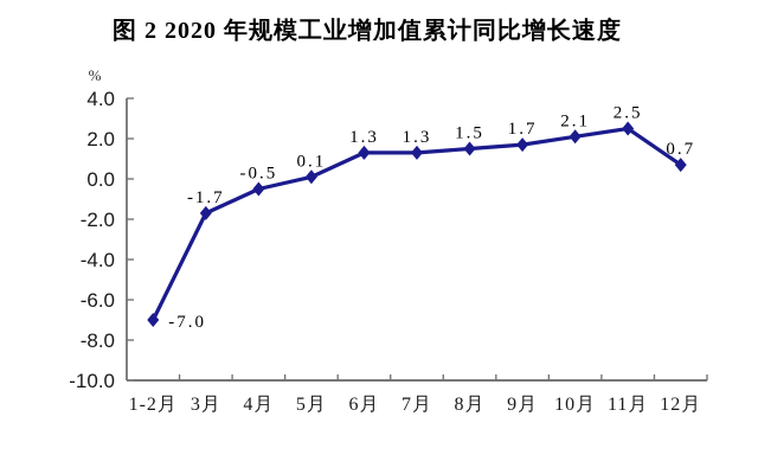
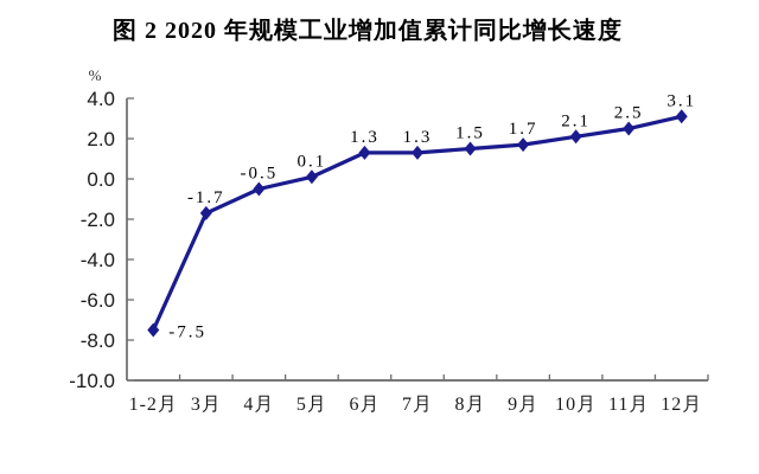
1-2月: -7.0 -> -7.5
12月: 0.7 -> 3.1
